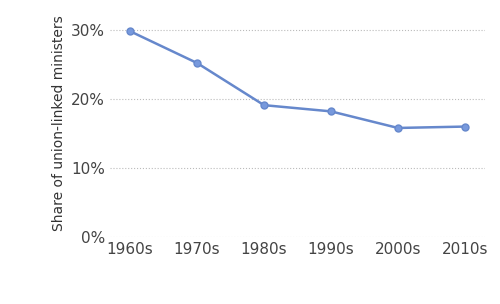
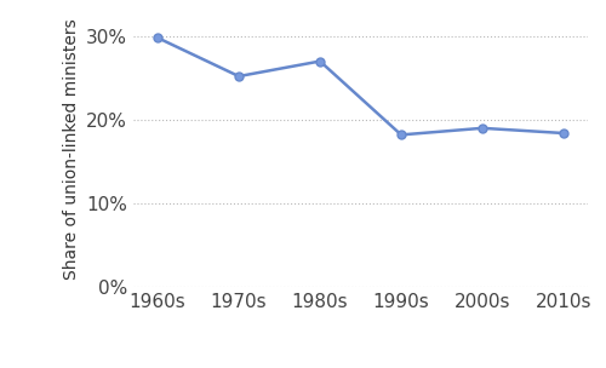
1980s: 19.1% -> 27.0%
2000s: 15.8% -> 19.0%
2010s: 16.0% -> 18.4%
